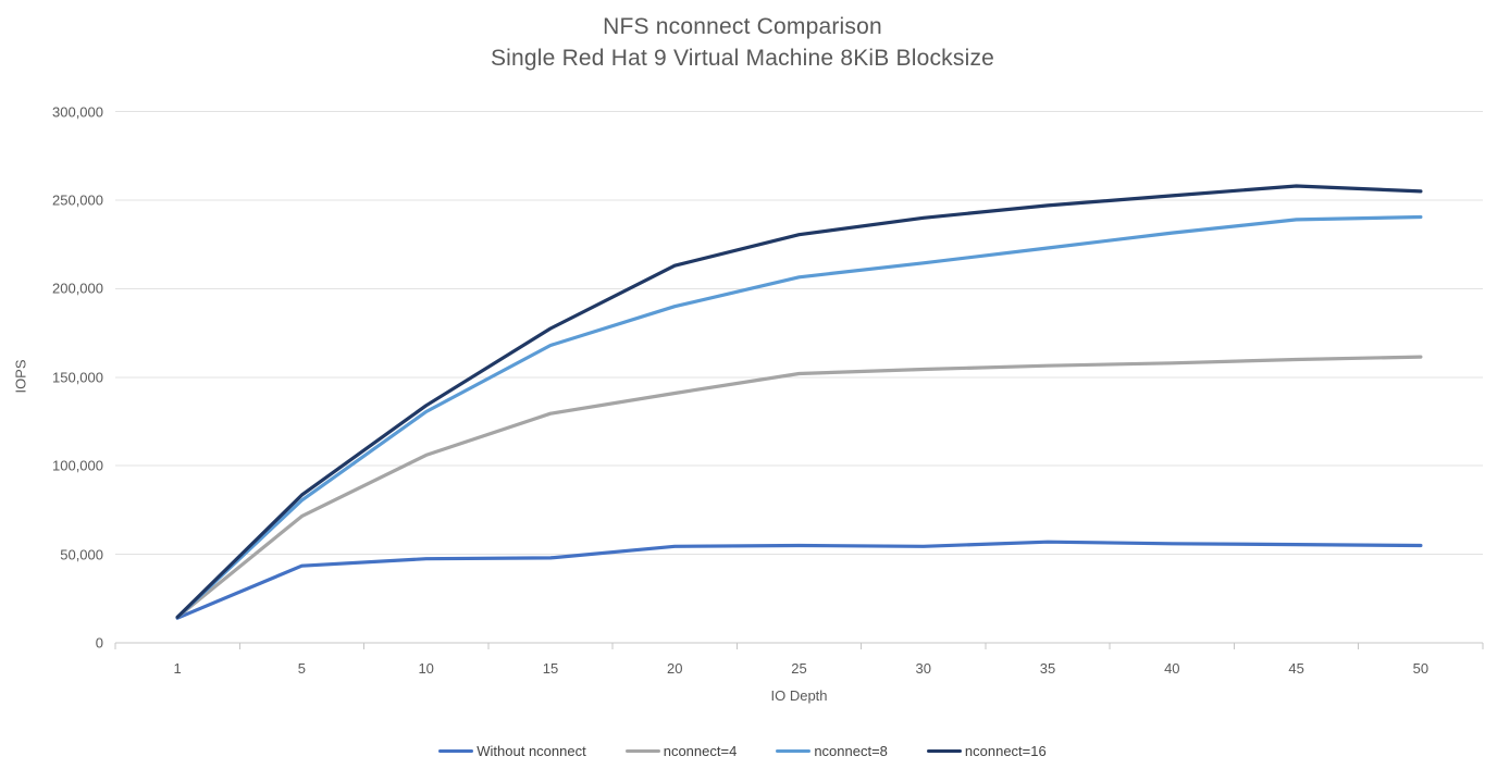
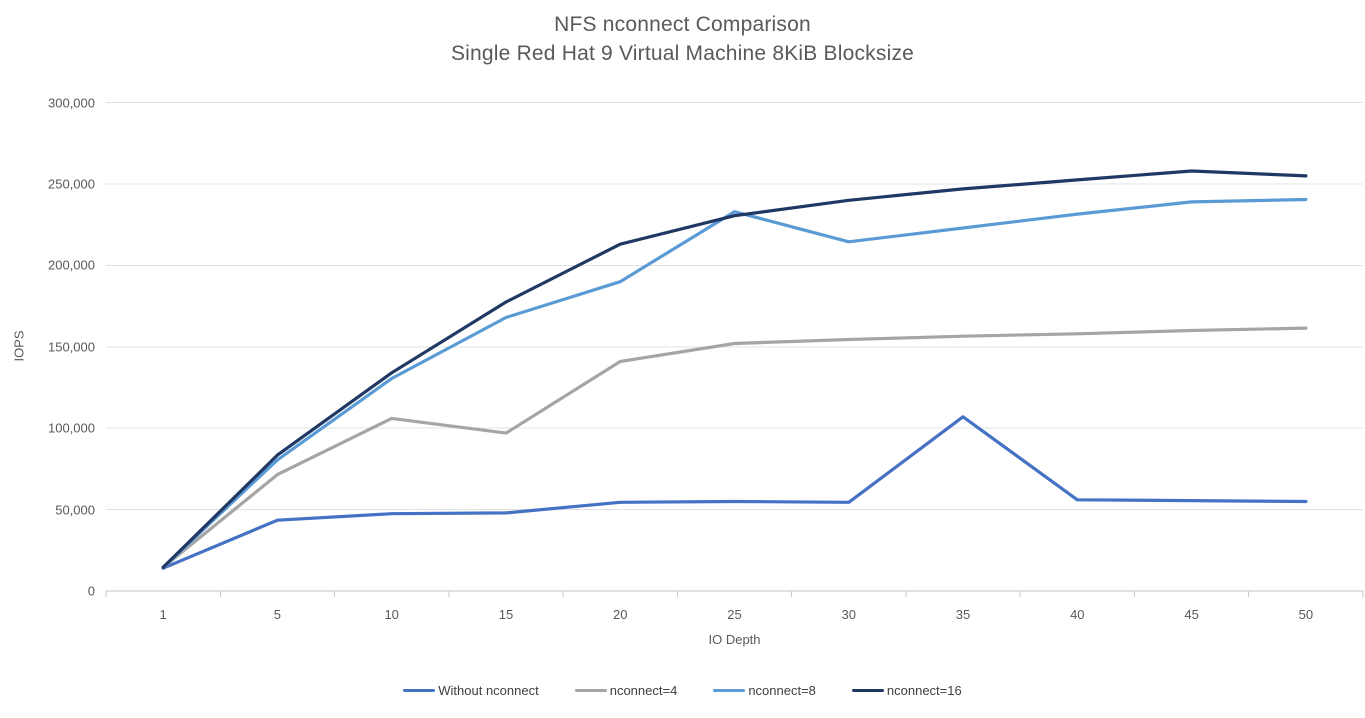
nconnect=4/15: 130000 -> 97000
nconnect=8/25: 206000 -> 233000
Without nconnect/35: 57000 -> 107000
